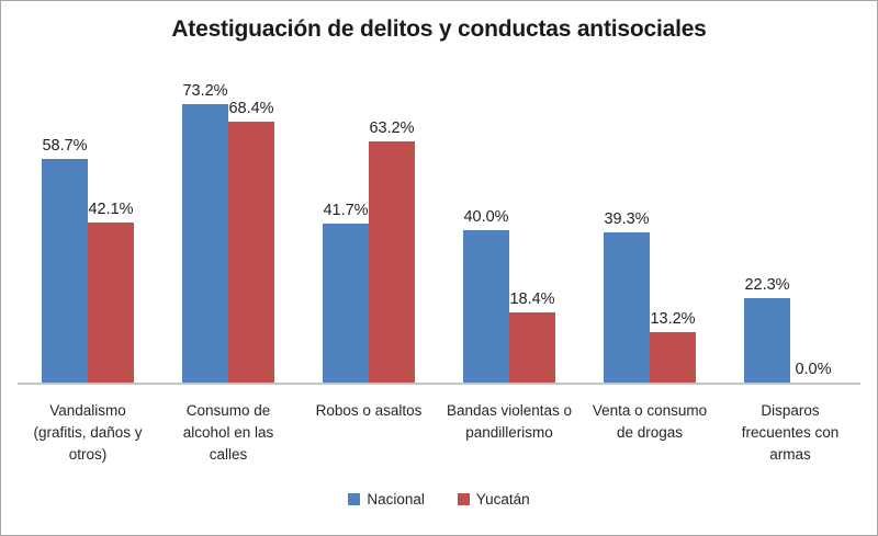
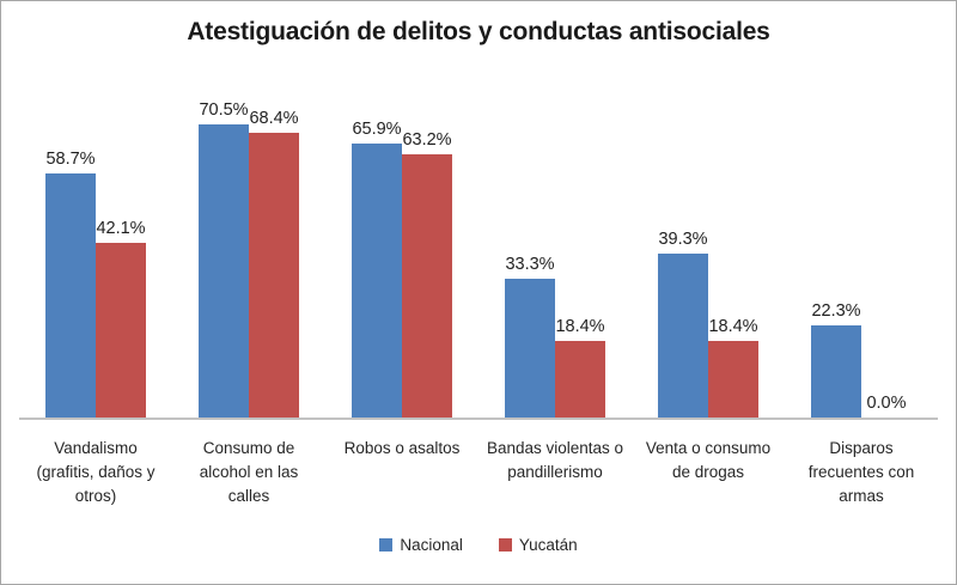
Nacional/Consumo de alcohol en las calles: 73.2% -> 70.5%
Nacional/Robos o asaltos: 41.7% -> 65.9%
Nacional/Bandas violentas o pandillerismo: 40.0% -> 33.3%
Yucatán/Venta o consumo de drogas: 13.2% -> 18.4%
